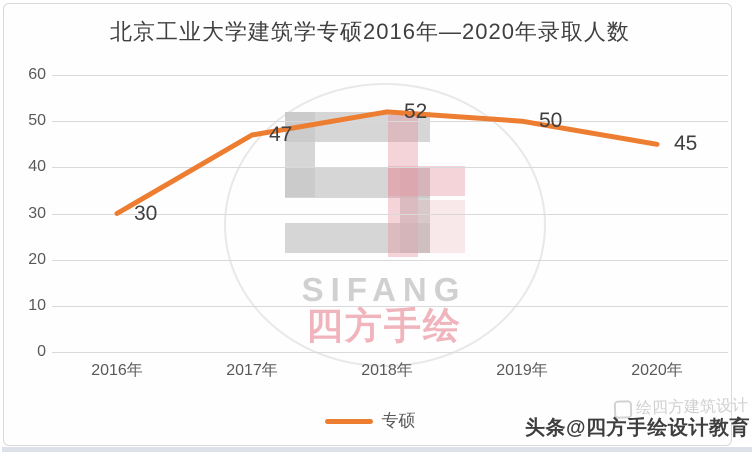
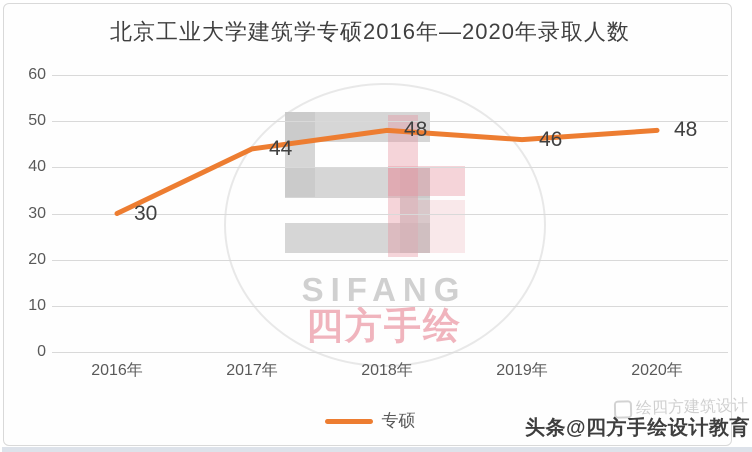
2017年: 47 -> 44
2018年: 52 -> 48
2019年: 50 -> 46
2020年: 45 -> 48
